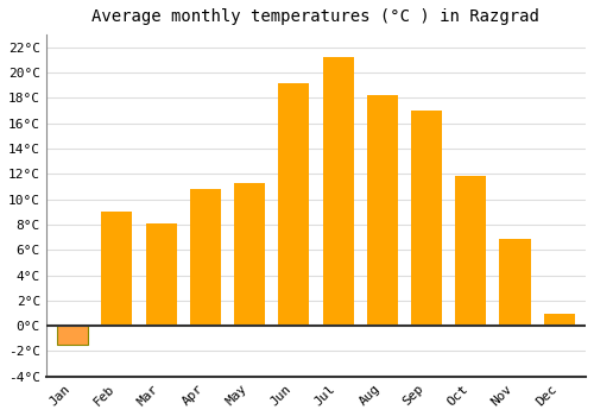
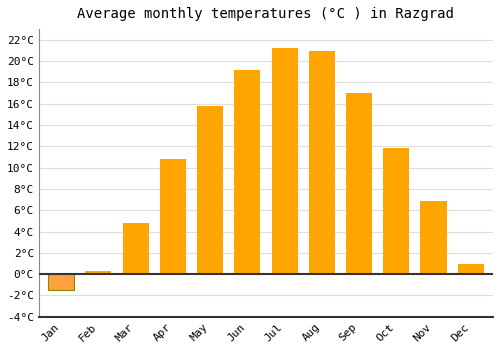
Feb: 9.0°C -> 0.3°C
Mar: 8.1°C -> 4.8°C
May: 11.3°C -> 15.8°C
Aug: 18.2°C -> 20.9°C
